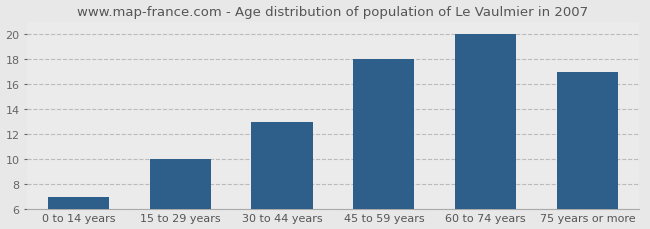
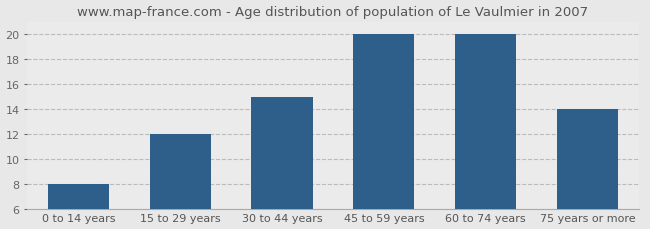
0 to 14 years: 7 -> 8
15 to 29 years: 10 -> 12
30 to 44 years: 13 -> 15
45 to 59 years: 18 -> 20
75 years or more: 17 -> 14
